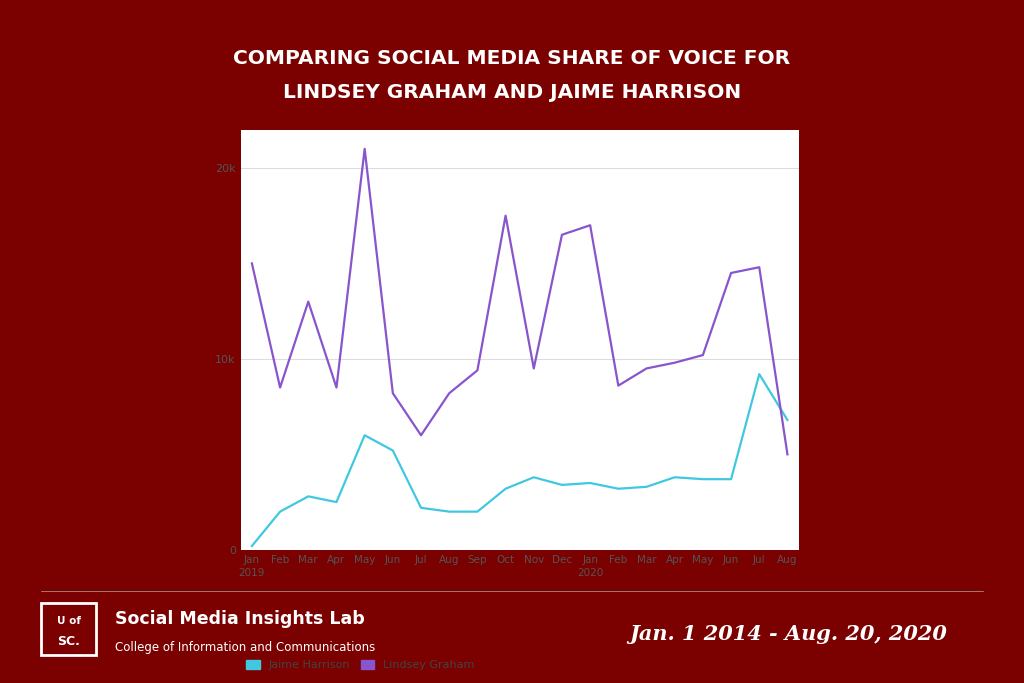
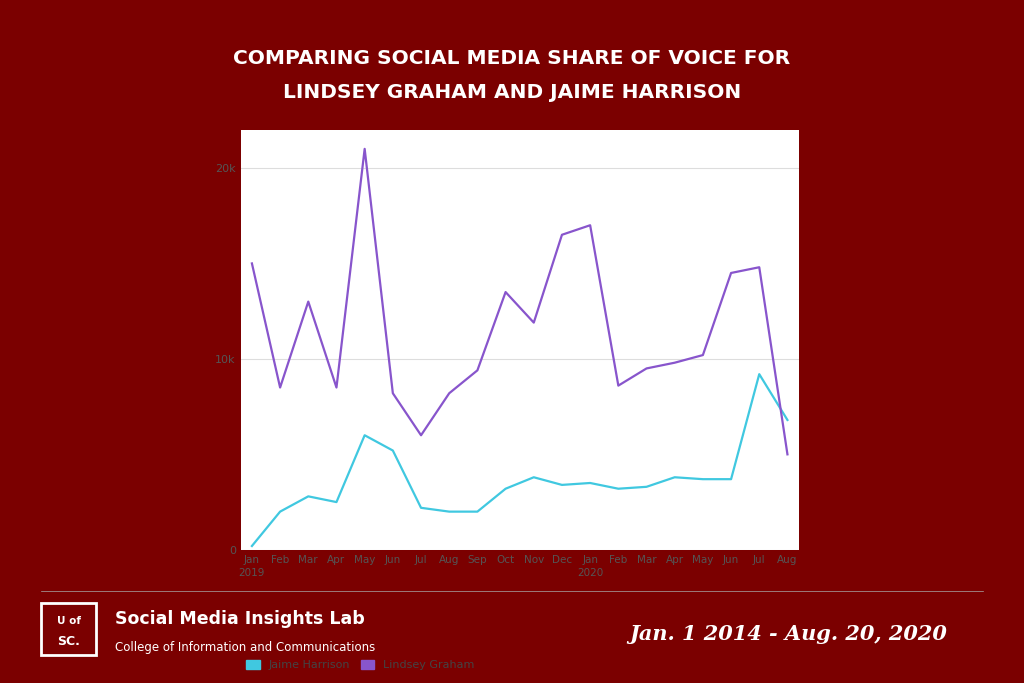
Lindsey Graham/Oct: 17.5k -> 13.5k
Lindsey Graham/Nov: 9.5k -> 11.9k
